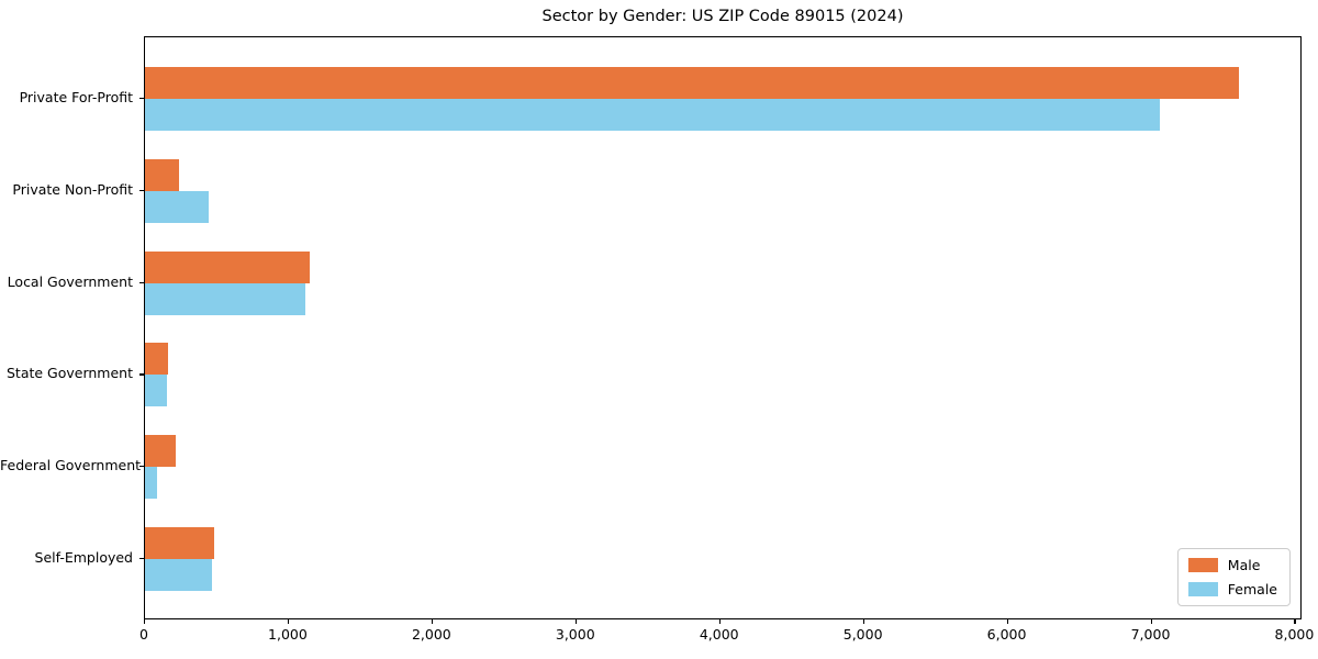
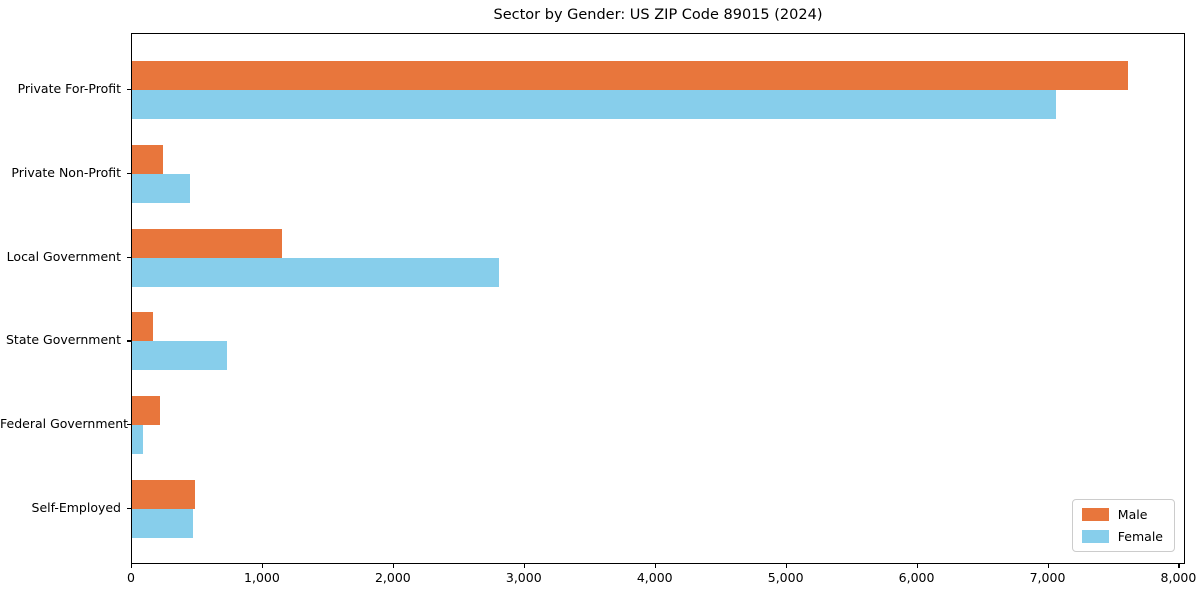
Female/Local Government: 1120 -> 2810
Female/State Government: 160 -> 730
